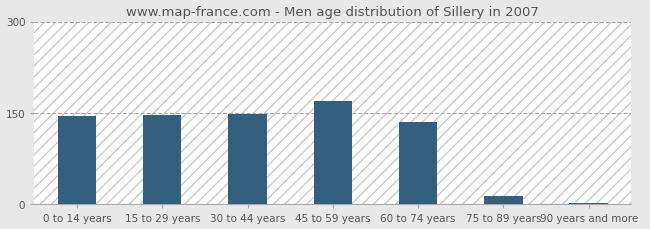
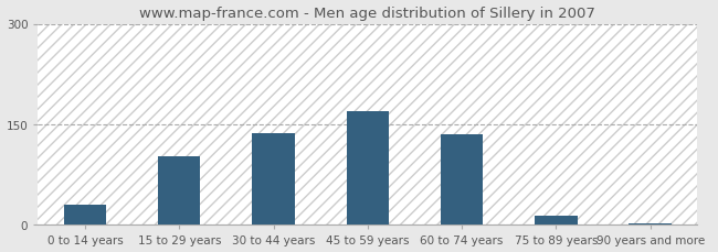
0 to 14 years: 145 -> 30
15 to 29 years: 147 -> 102
30 to 44 years: 148 -> 136
